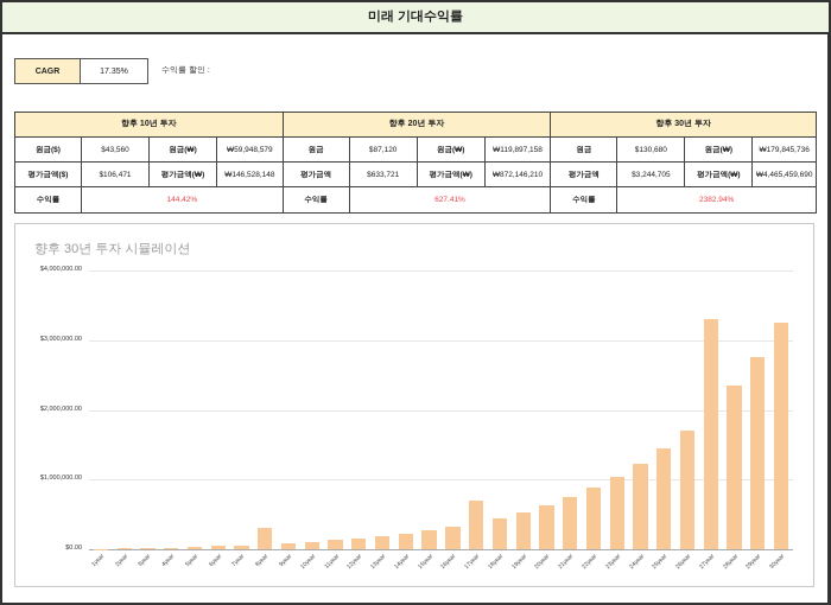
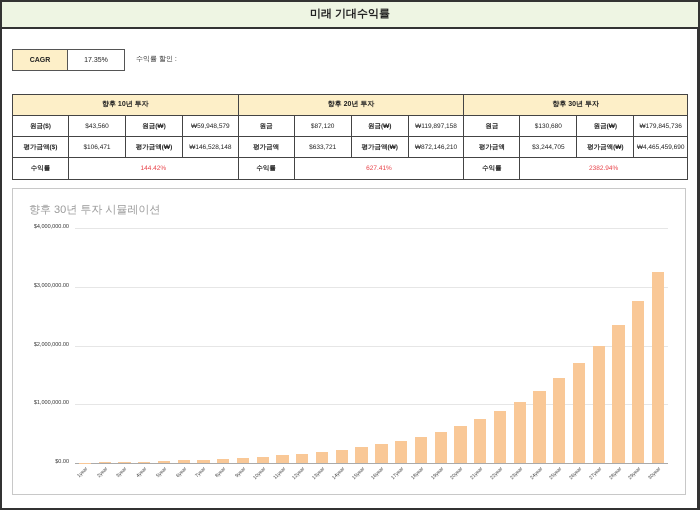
8year: $300000 -> $100000
17year: $700000 -> $400000
27year: $3300000 -> $2000000
